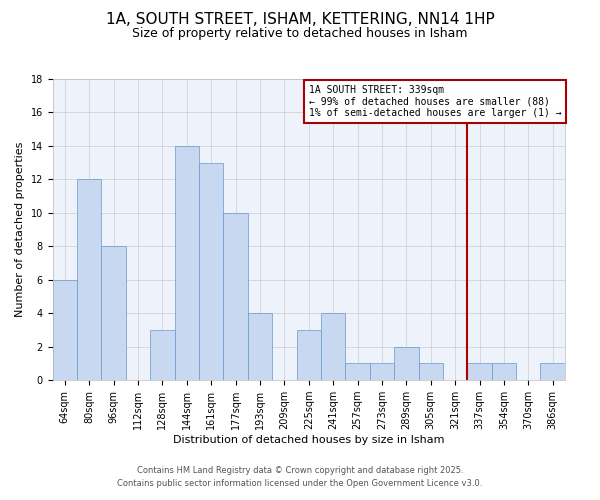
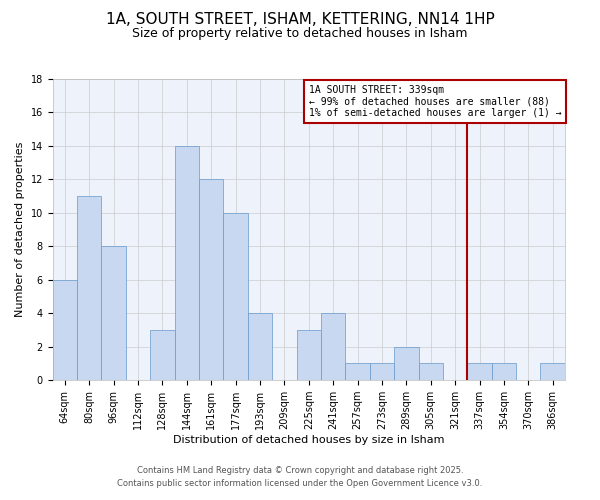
80sqm: 12 -> 11
161sqm: 13 -> 12
